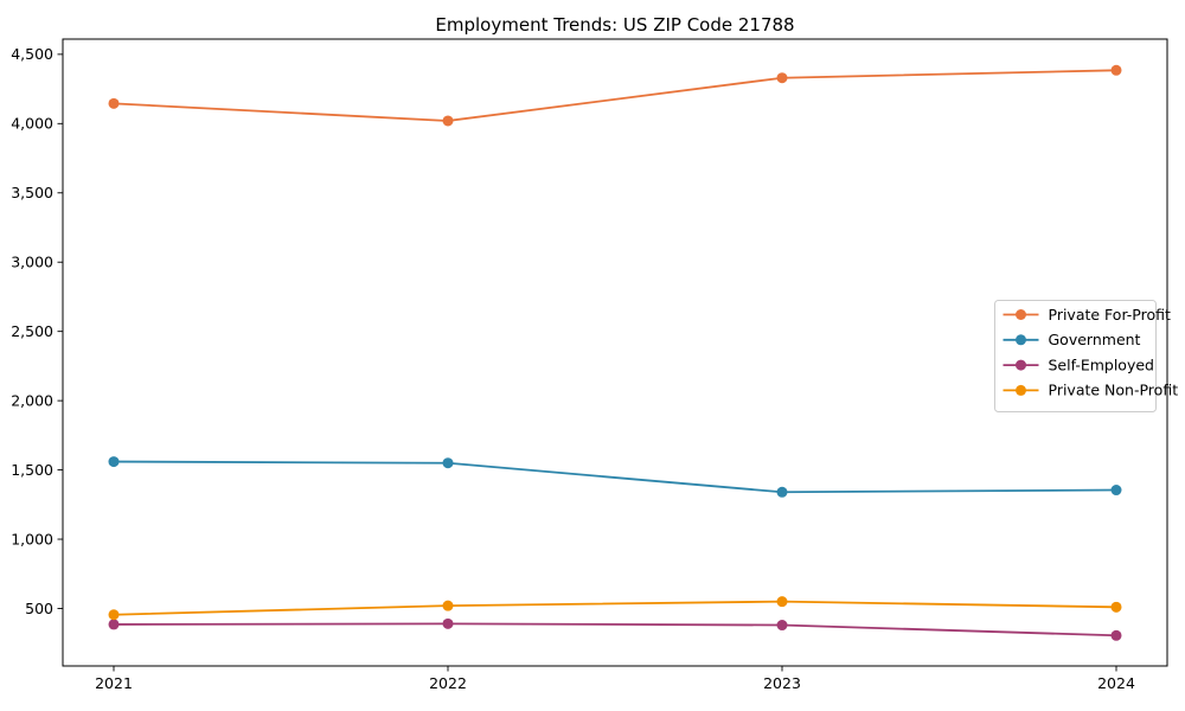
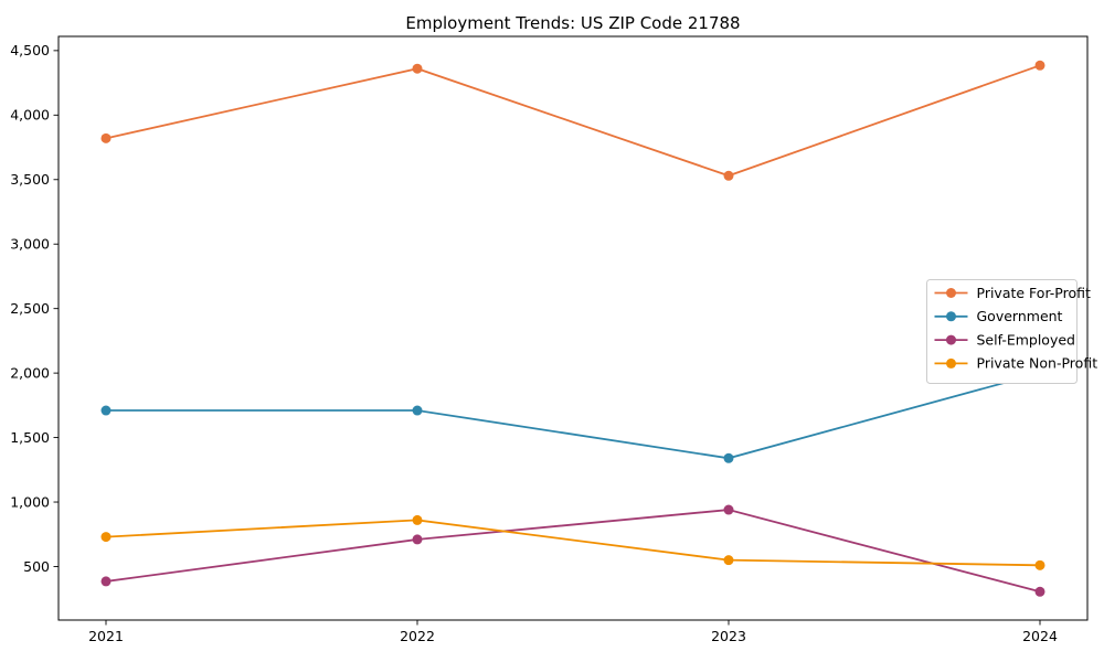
Private For-Profit/2021: 4140 -> 3820
Government/2021: 1560 -> 1710
Private Non-Profit/2021: 460 -> 730
Private For-Profit/2022: 4020 -> 4360
Government/2022: 1550 -> 1710
Self-Employed/2022: 390 -> 710
Private Non-Profit/2022: 520 -> 860
Private For-Profit/2023: 4330 -> 3530
Self-Employed/2023: 380 -> 940
Government/2024: 1360 -> 2000
